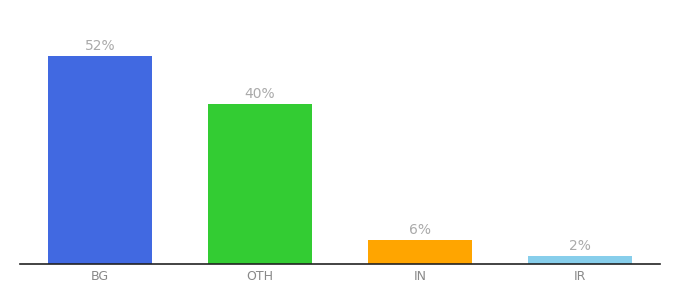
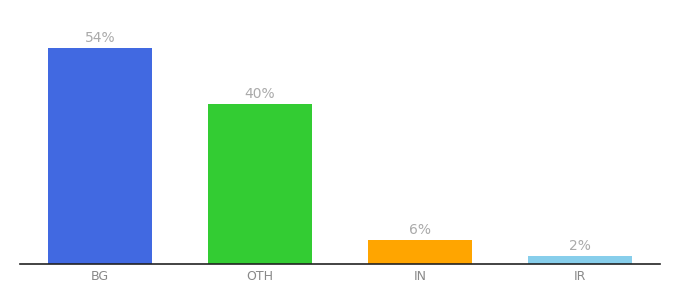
BG: 52% -> 54%
